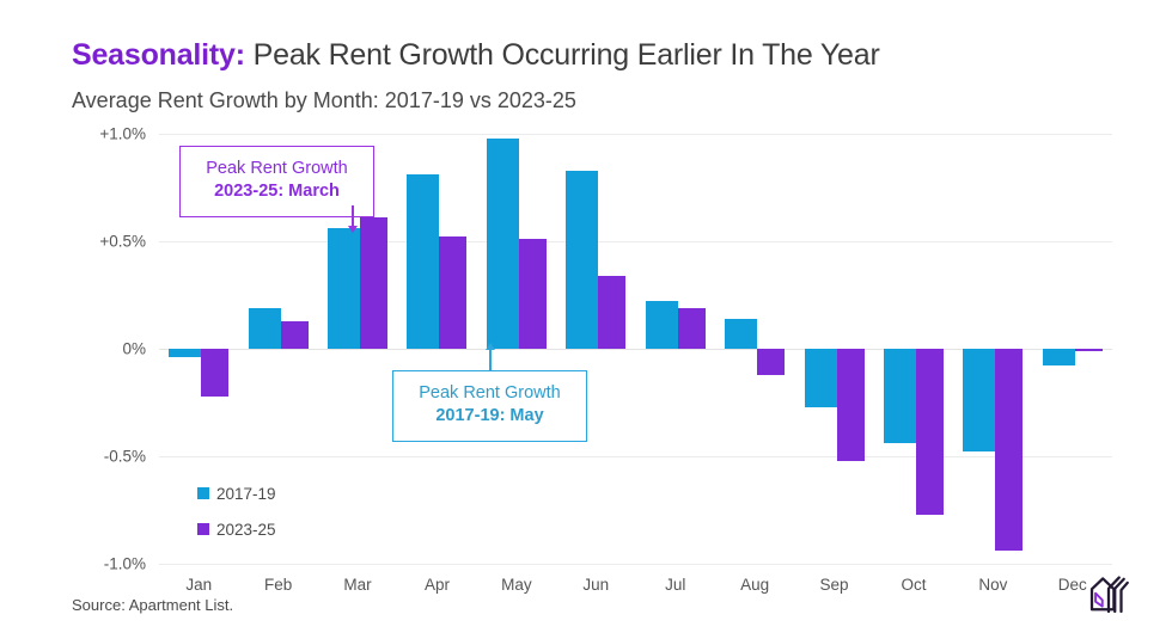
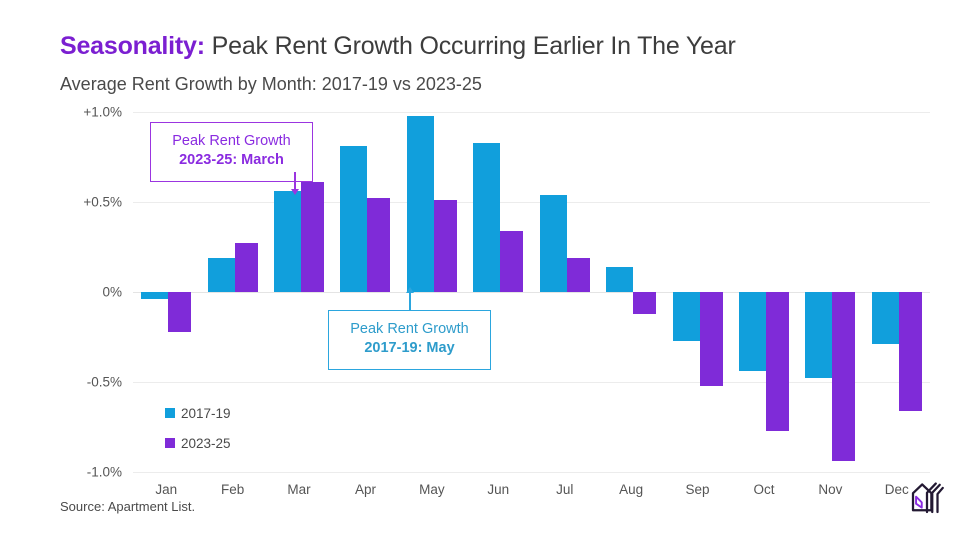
2023-25/Feb: 0.13% -> 0.27%
2017-19/Jul: 0.22% -> 0.54%
2017-19/Dec: -0.08% -> -0.29%
2023-25/Dec: -0.01% -> -0.66%
